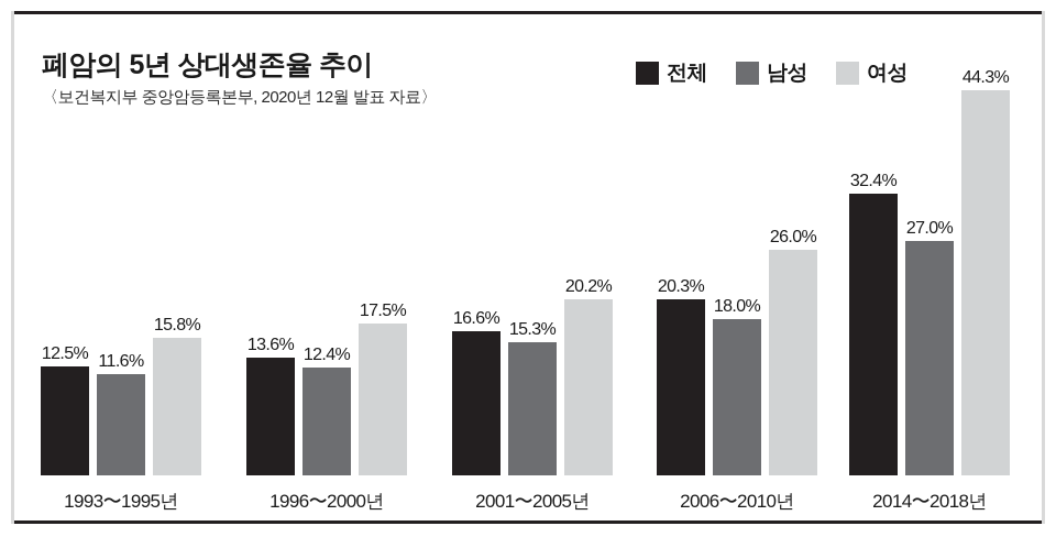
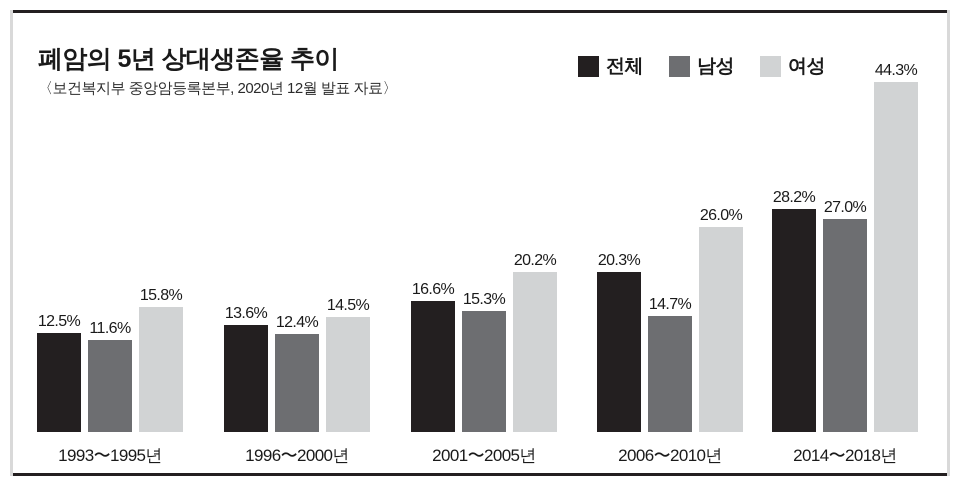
여성/1996〜2000년: 17.5% -> 14.5%
남성/2006〜2010년: 18.0% -> 14.7%
전체/2014〜2018년: 32.4% -> 28.2%
